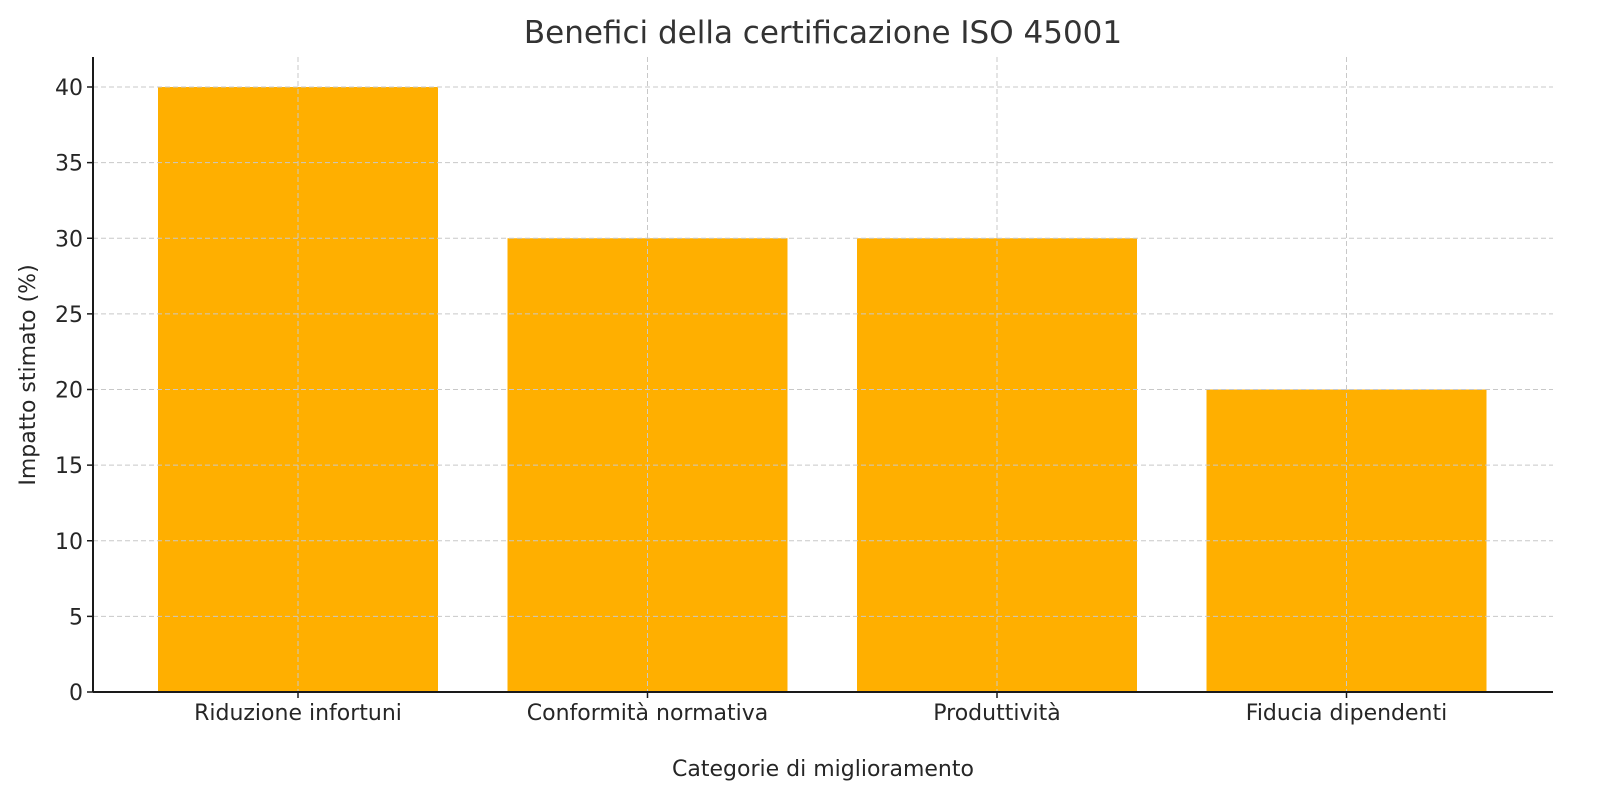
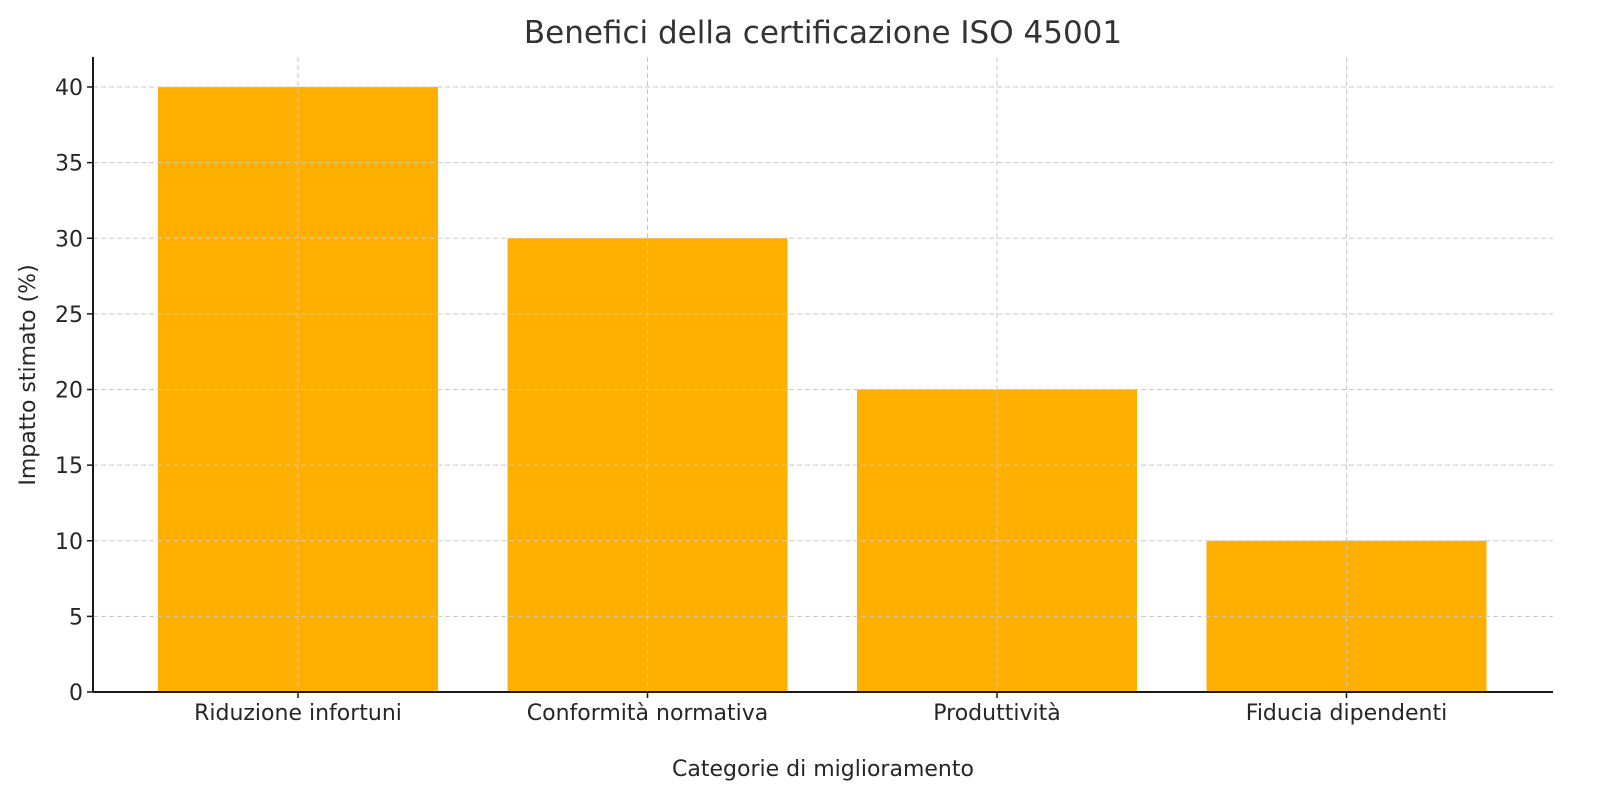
Produttività: 30 -> 20
Fiducia dipendenti: 20 -> 10
